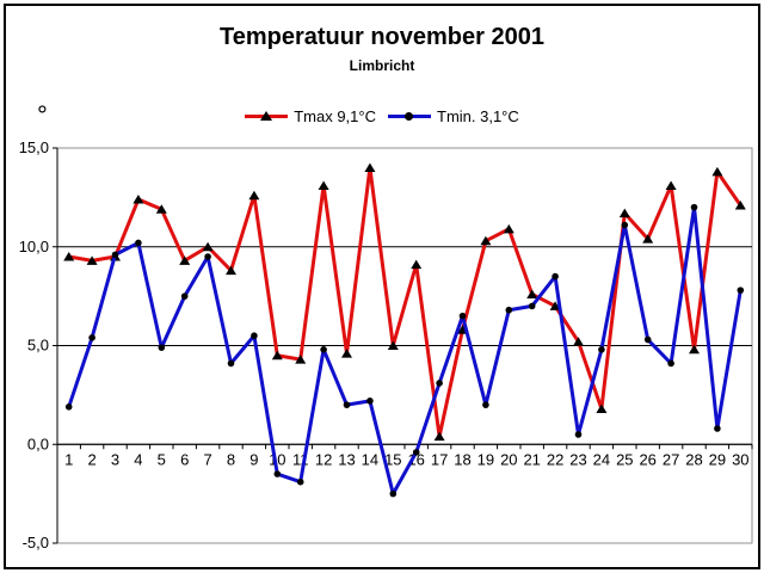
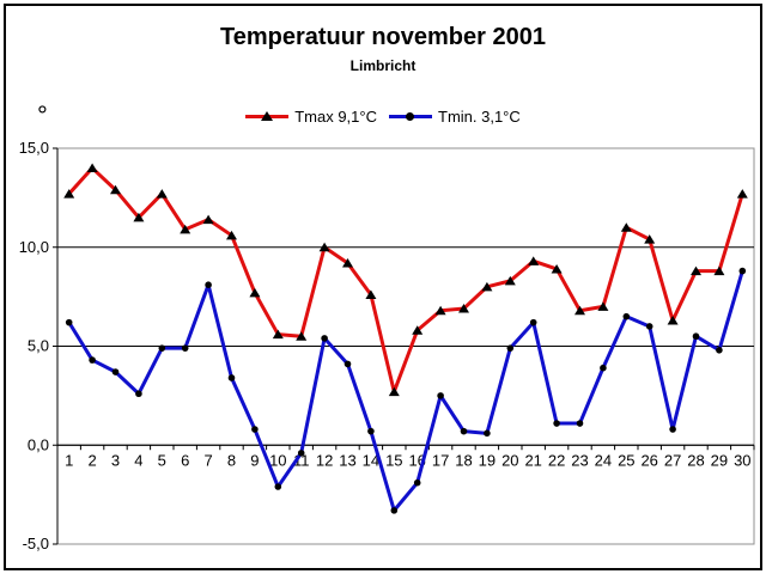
Tmax 9,1°C/1: 9,5 -> 12,7
Tmin. 3,1°C/1: 1,9 -> 6,2
Tmax 9,1°C/2: 9,3 -> 14,0
Tmin. 3,1°C/2: 5,4 -> 4,3
Tmax 9,1°C/3: 9,5 -> 12,9
Tmin. 3,1°C/3: 9,6 -> 3,7
Tmax 9,1°C/4: 12,4 -> 11,5
Tmin. 3,1°C/4: 10,2 -> 2,6
Tmax 9,1°C/5: 11,9 -> 12,7
Tmax 9,1°C/6: 9,3 -> 10,9
Tmin. 3,1°C/6: 7,5 -> 4,9
Tmax 9,1°C/7: 10,0 -> 11,4
Tmin. 3,1°C/7: 9,5 -> 8,1
Tmax 9,1°C/8: 8,8 -> 10,6
Tmin. 3,1°C/8: 4,1 -> 3,4
Tmax 9,1°C/9: 12,6 -> 7,7
Tmin. 3,1°C/9: 5,5 -> 0,8
Tmax 9,1°C/10: 4,5 -> 5,6
Tmin. 3,1°C/10: -1,5 -> -2,1
Tmax 9,1°C/11: 4,3 -> 5,5
Tmin. 3,1°C/11: -1,9 -> -0,4
Tmax 9,1°C/12: 13,1 -> 10,0
Tmin. 3,1°C/12: 4,8 -> 5,4
Tmax 9,1°C/13: 4,6 -> 9,2
Tmin. 3,1°C/13: 2,0 -> 4,1
Tmax 9,1°C/14: 14,0 -> 7,6
Tmin. 3,1°C/14: 2,2 -> 0,7
Tmax 9,1°C/15: 5,0 -> 2,7
Tmin. 3,1°C/15: -2,5 -> -3,3
Tmax 9,1°C/16: 9,1 -> 5,8
Tmin. 3,1°C/16: -0,4 -> -1,9
Tmax 9,1°C/17: 0,4 -> 6,8
Tmin. 3,1°C/17: 3,1 -> 2,5
Tmax 9,1°C/18: 5,8 -> 6,9
Tmin. 3,1°C/18: 6,5 -> 0,7
Tmax 9,1°C/19: 10,3 -> 8,0
Tmin. 3,1°C/19: 2,0 -> 0,6
Tmax 9,1°C/20: 10,9 -> 8,3
Tmin. 3,1°C/20: 6,8 -> 4,9
Tmax 9,1°C/21: 7,6 -> 9,3
Tmin. 3,1°C/21: 7,0 -> 6,2
Tmax 9,1°C/22: 7,0 -> 8,9
Tmin. 3,1°C/22: 8,5 -> 1,1
Tmax 9,1°C/23: 5,2 -> 6,8
Tmin. 3,1°C/23: 0,5 -> 1,1
Tmax 9,1°C/24: 1,8 -> 7,0
Tmin. 3,1°C/24: 4,8 -> 3,9
Tmax 9,1°C/25: 11,7 -> 11,0
Tmin. 3,1°C/25: 11,1 -> 6,5
Tmin. 3,1°C/26: 5,3 -> 6,0
Tmax 9,1°C/27: 13,1 -> 6,3
Tmin. 3,1°C/27: 4,1 -> 0,8
Tmax 9,1°C/28: 4,8 -> 8,8
Tmin. 3,1°C/28: 12,0 -> 5,5
Tmax 9,1°C/29: 13,8 -> 8,8
Tmin. 3,1°C/29: 0,8 -> 4,8
Tmax 9,1°C/30: 12,1 -> 12,7
Tmin. 3,1°C/30: 7,8 -> 8,8
